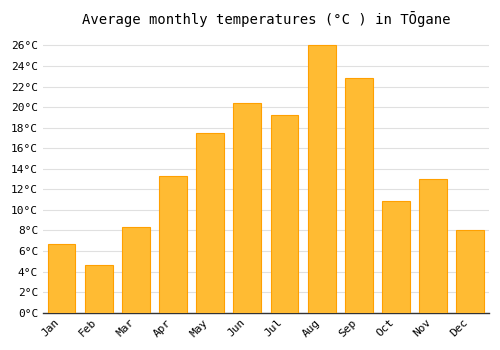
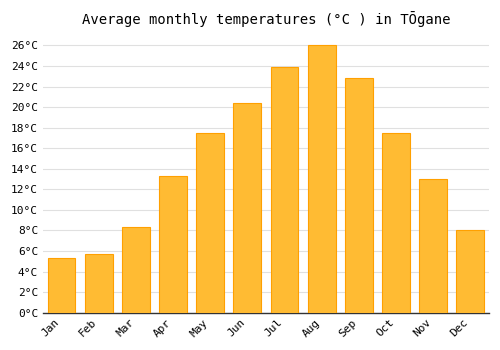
Jan: 6.7°C -> 5.3°C
Feb: 4.6°C -> 5.7°C
Jul: 19.2°C -> 23.9°C
Oct: 10.9°C -> 17.5°C
